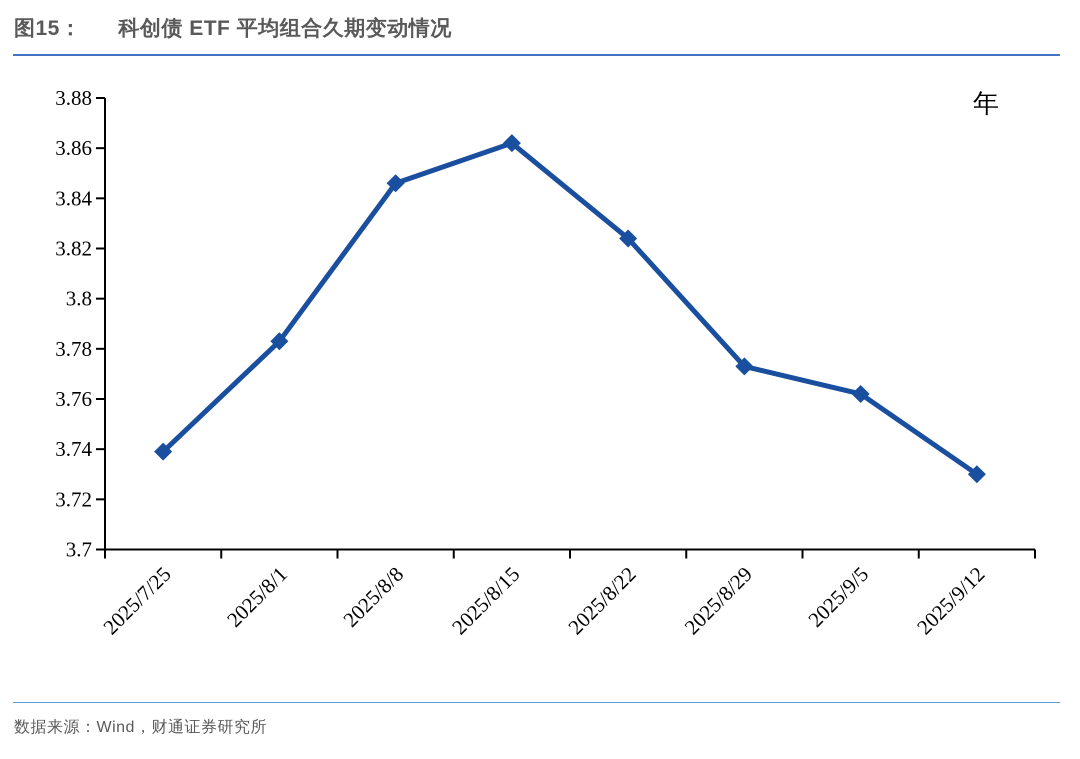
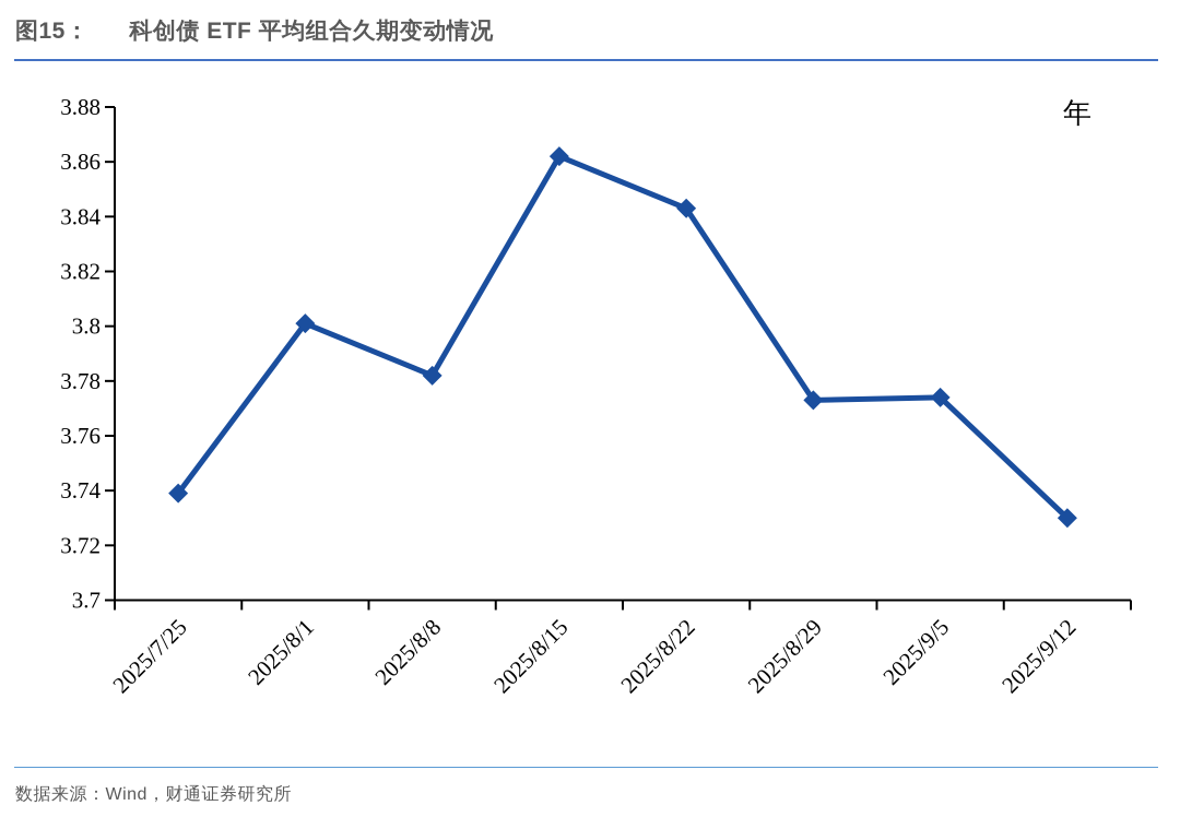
2025/8/1: 3.783 -> 3.801
2025/8/8: 3.846 -> 3.782
2025/8/22: 3.824 -> 3.843
2025/9/5: 3.762 -> 3.774
